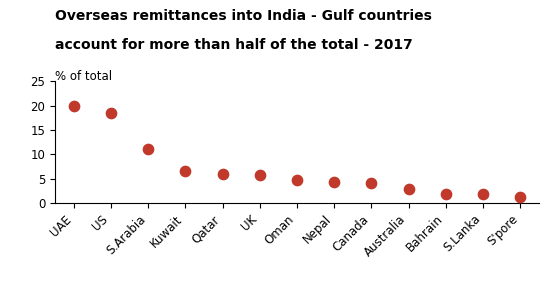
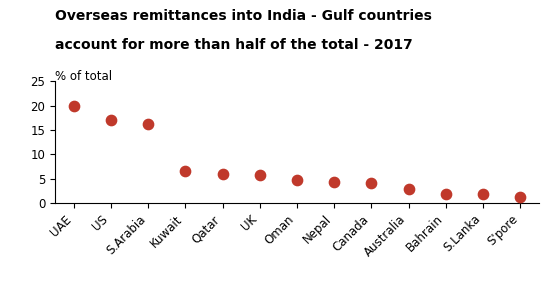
US: 18.5 -> 17.0
S.Arabia: 11.0 -> 16.3
